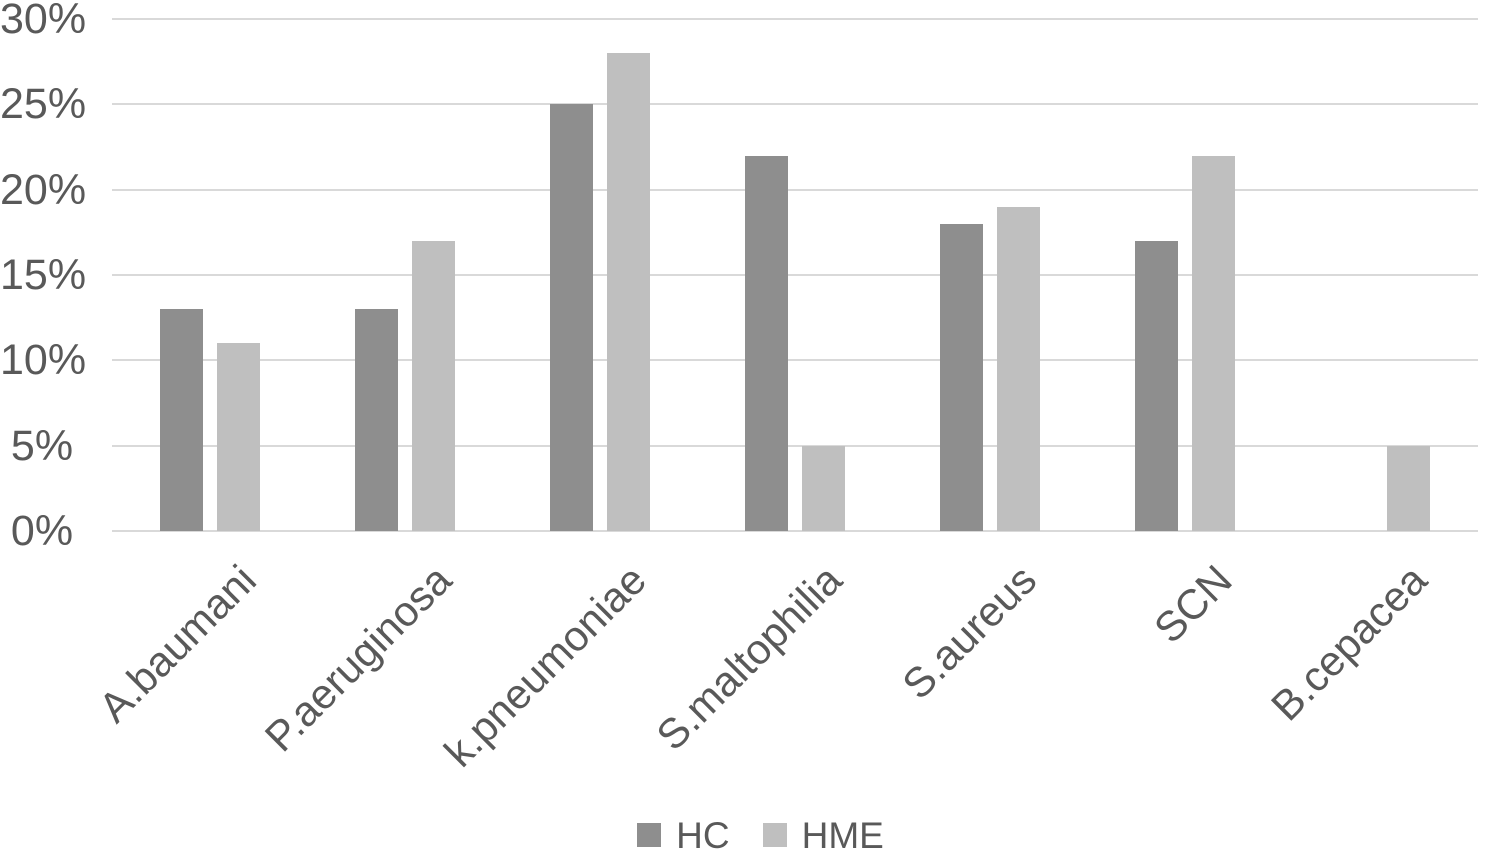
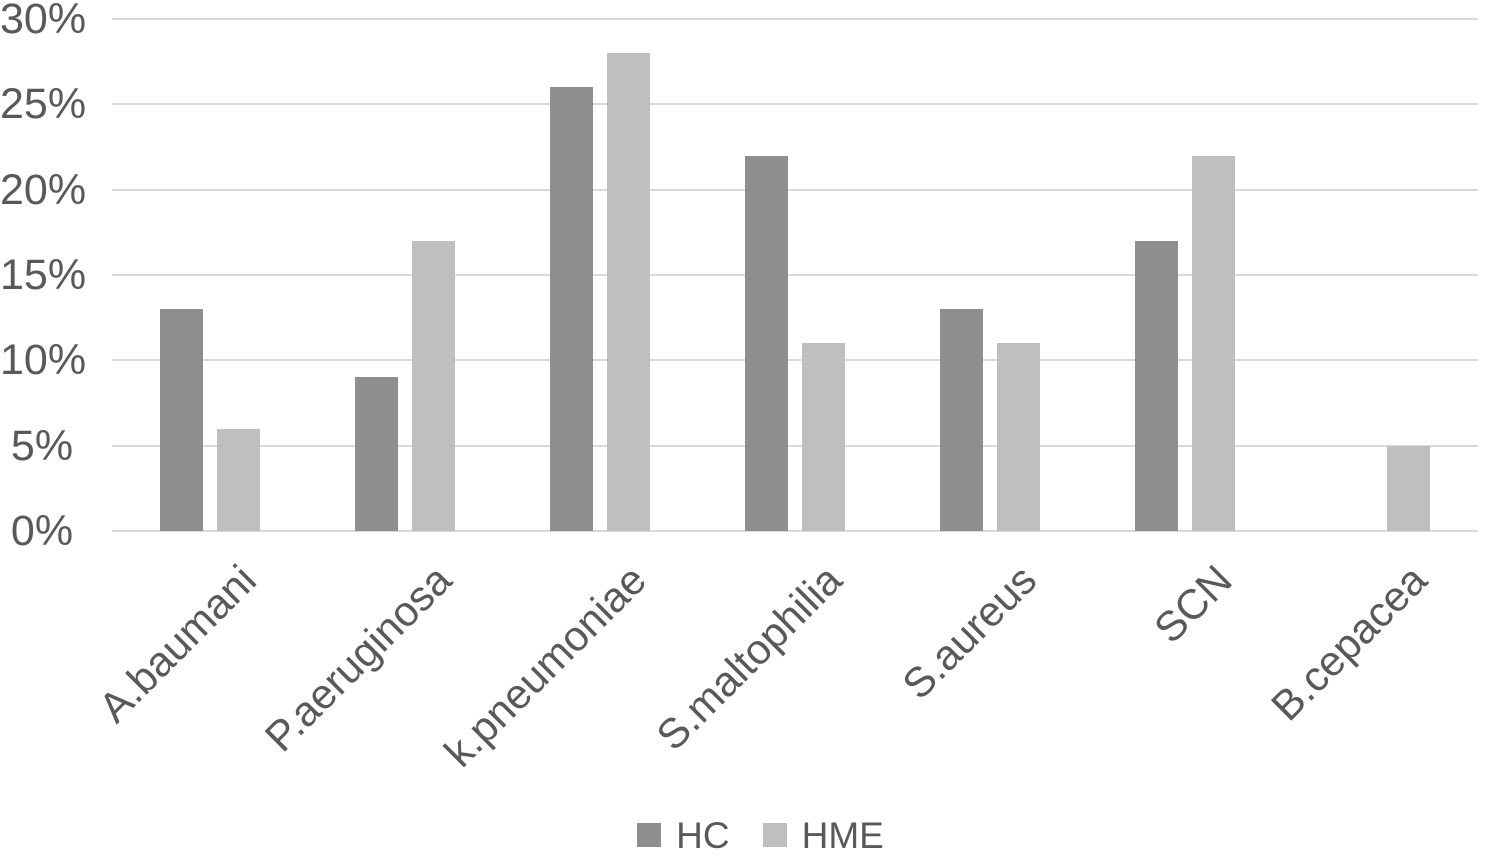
HME/A.baumani: 11% -> 6%
HC/P.aeruginosa: 13% -> 9%
HC/k.pneumoniae: 25% -> 26%
HME/S.maltophilia: 5% -> 11%
HC/S.aureus: 18% -> 13%
HME/S.aureus: 19% -> 11%
